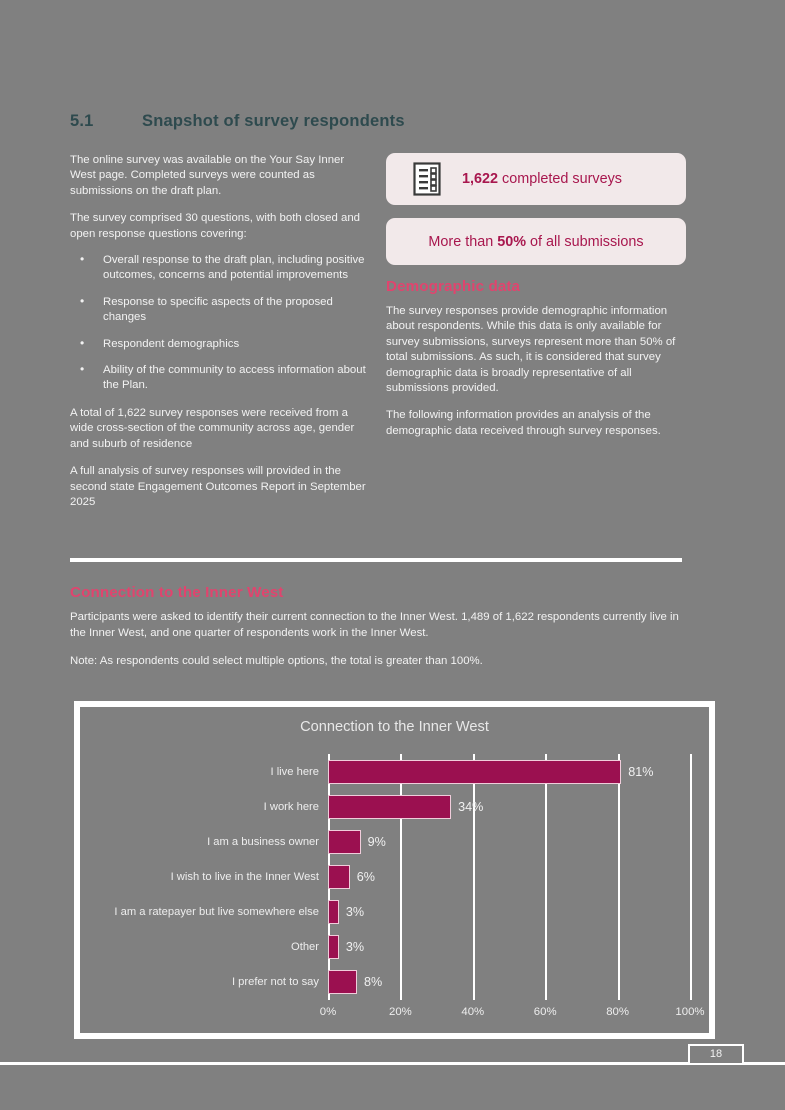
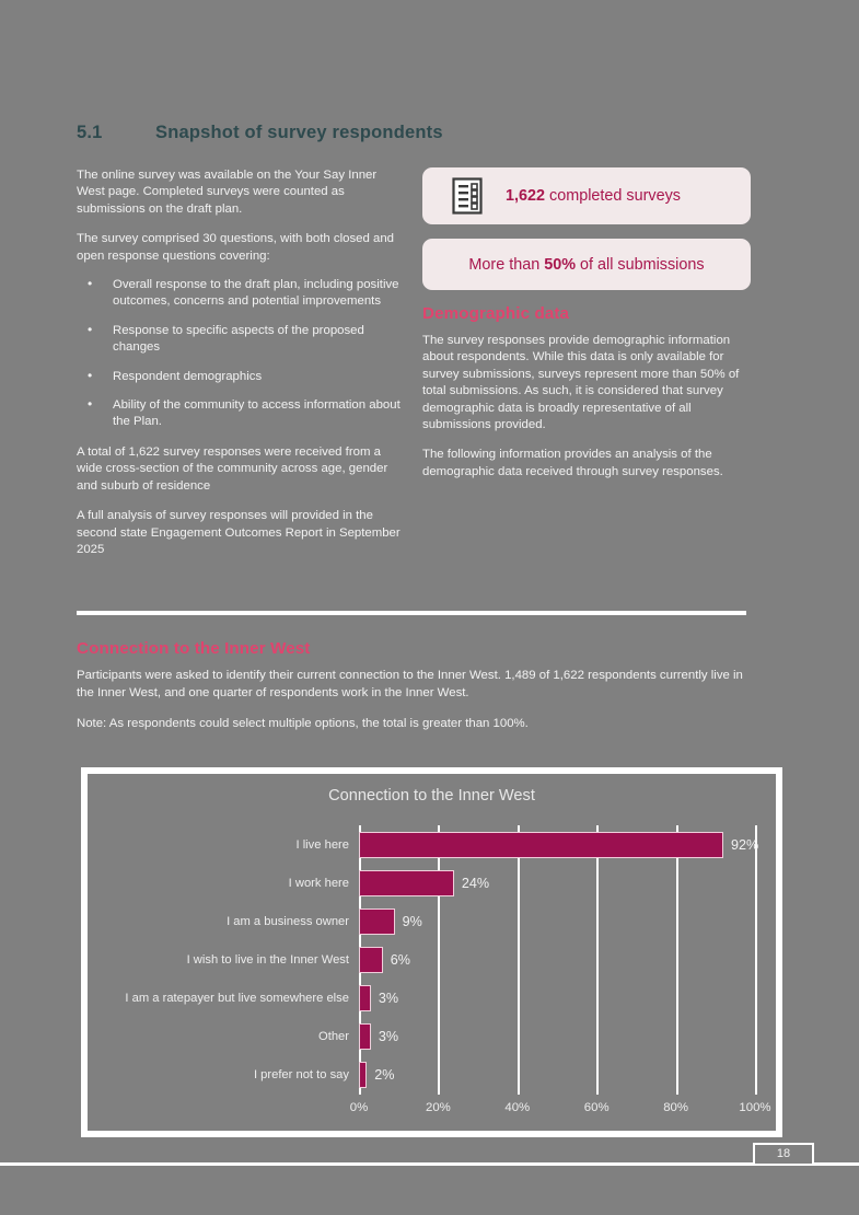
I live here: 81% -> 92%
I work here: 34% -> 24%
I prefer not to say: 8% -> 2%
